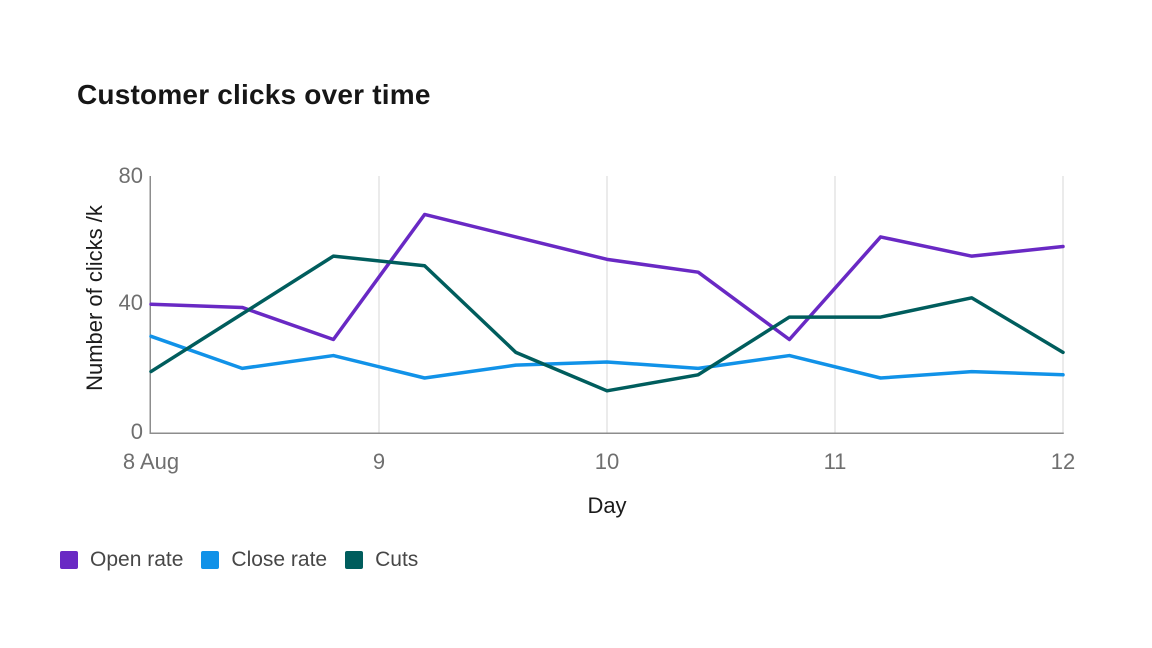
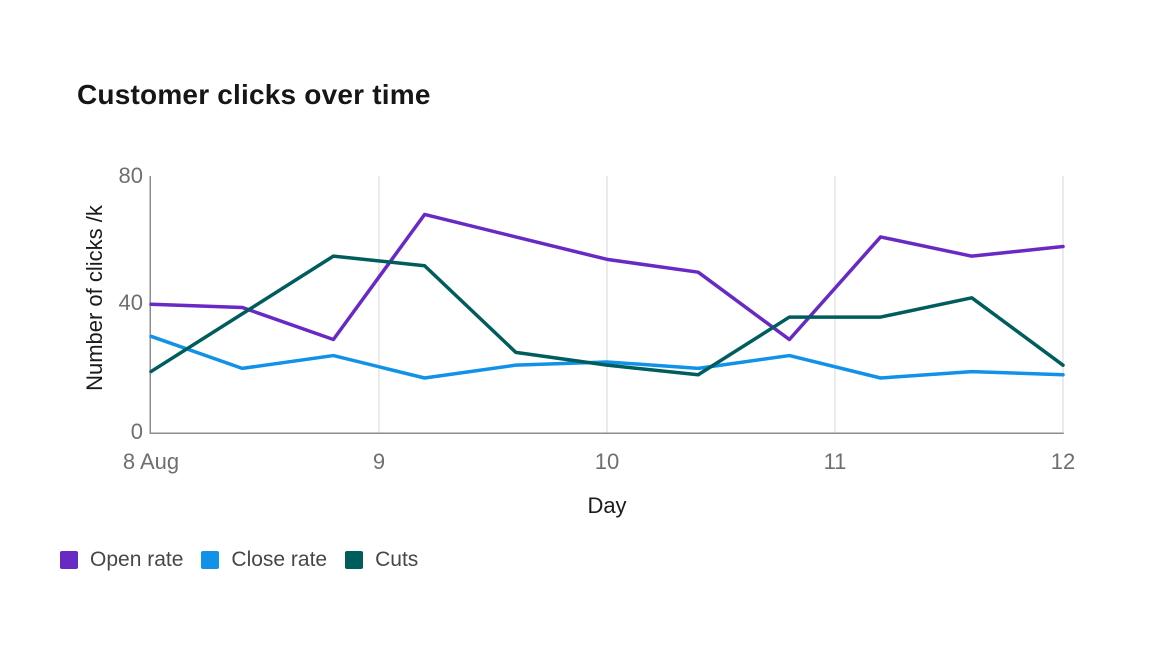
Cuts/10: 13 -> 21
Cuts/12: 25 -> 21
